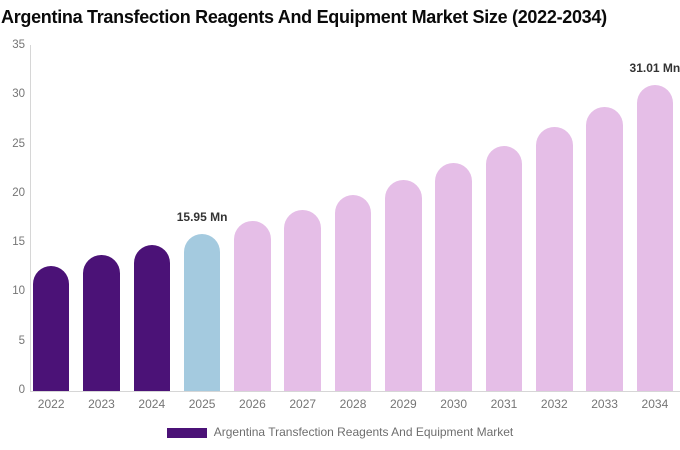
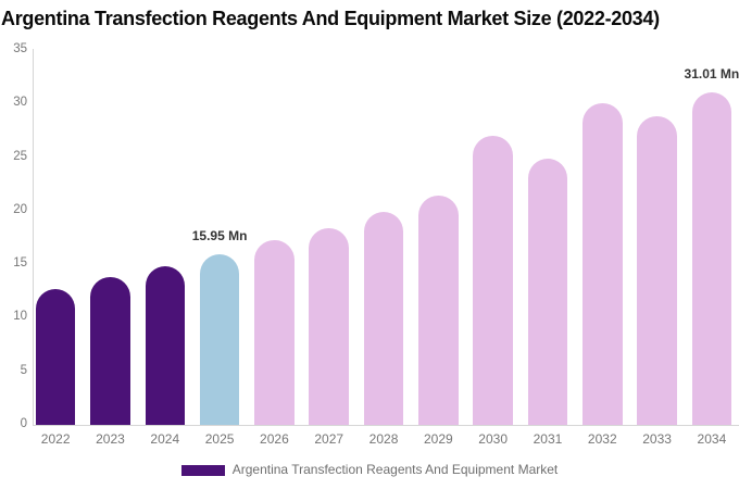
2030: 23 -> 27
2032: 27 -> 30
